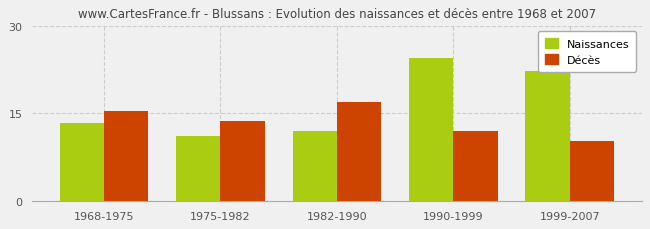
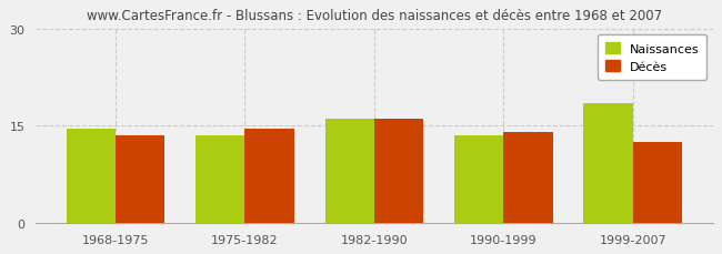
Naissances/1968-1975: 13.4 -> 14.5
Décès/1968-1975: 15.4 -> 13.5
Naissances/1975-1982: 11.2 -> 13.5
Décès/1975-1982: 13.6 -> 14.5
Naissances/1982-1990: 12.0 -> 16.0
Décès/1982-1990: 17.0 -> 16.0
Naissances/1990-1999: 24.4 -> 13.5
Décès/1990-1999: 12.0 -> 14.0
Naissances/1999-2007: 22.2 -> 18.5
Décès/1999-2007: 10.2 -> 12.5
